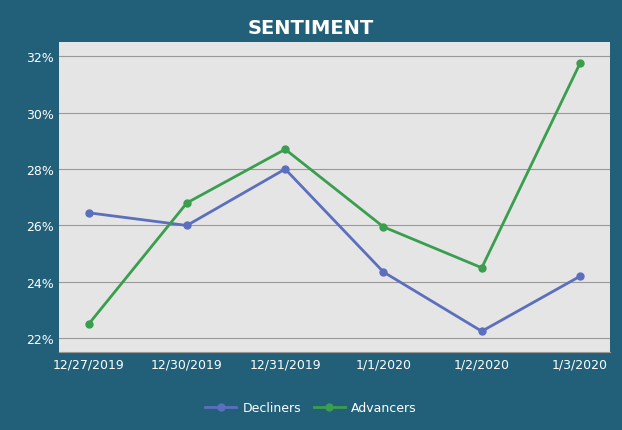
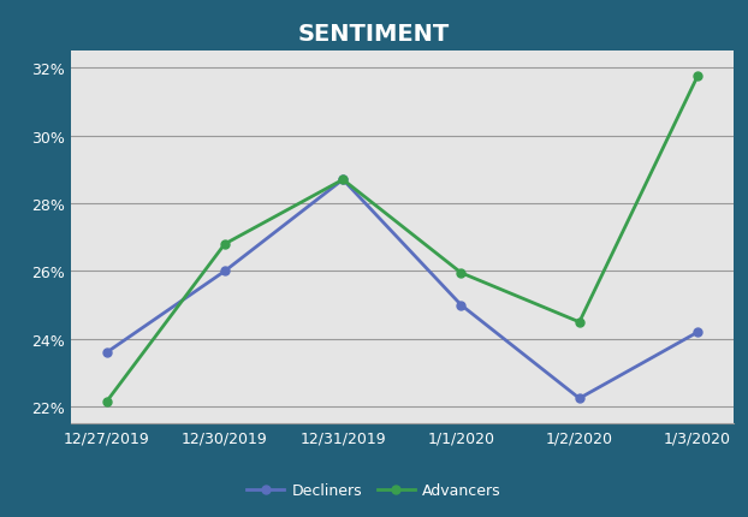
Decliners/12/27/2019: 26.45% -> 23.60%
Advancers/12/27/2019: 22.50% -> 22.15%
Decliners/12/31/2019: 28.00% -> 28.70%
Decliners/1/1/2020: 24.35% -> 25.00%
